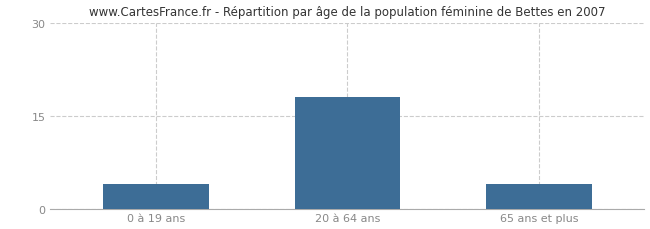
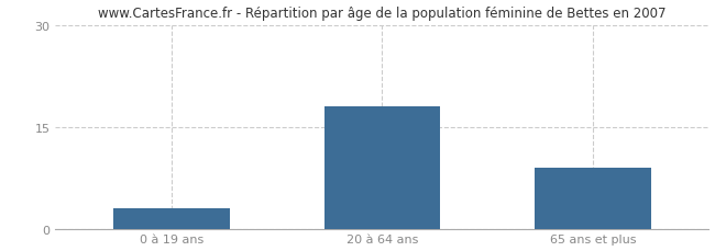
0 à 19 ans: 4 -> 3
65 ans et plus: 4 -> 9
